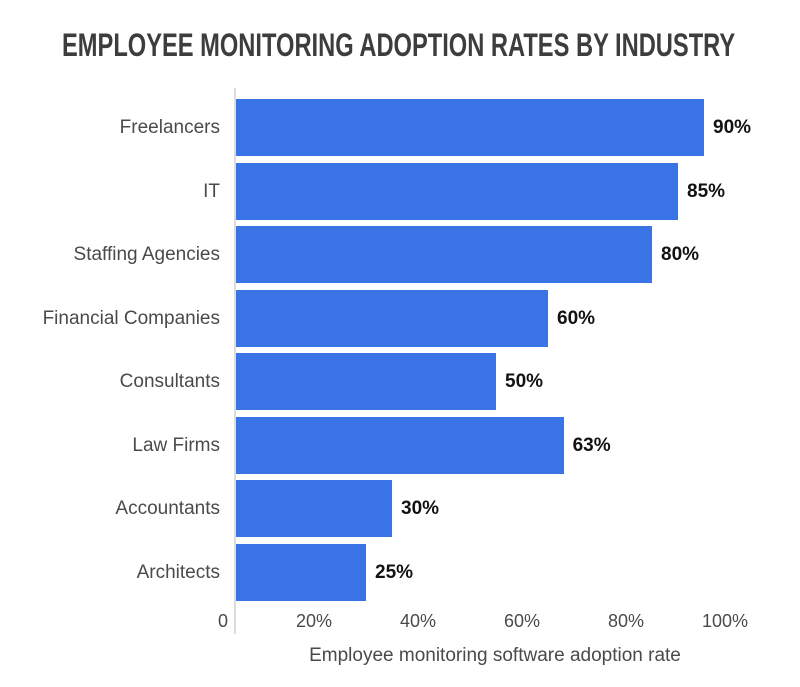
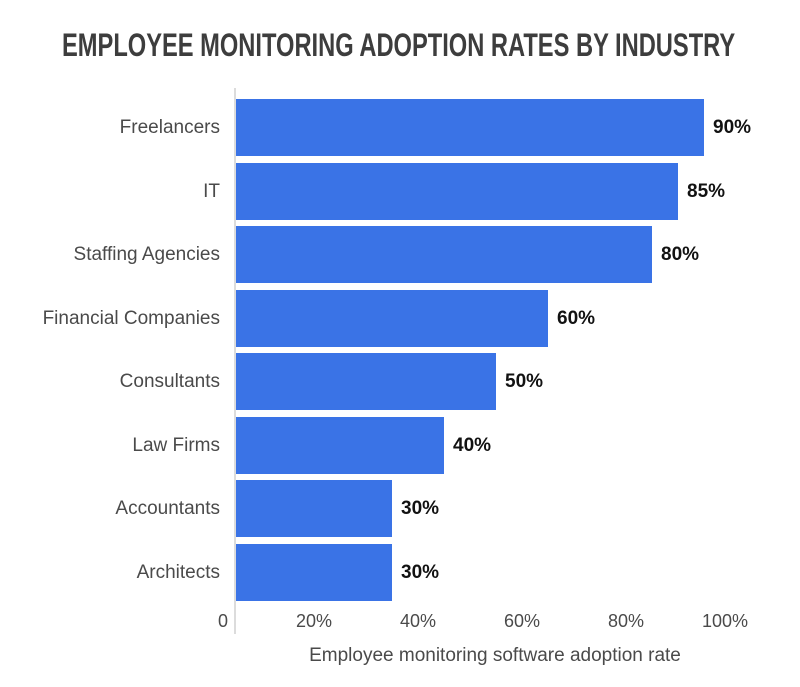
Law Firms: 63% -> 40%
Architects: 25% -> 30%
